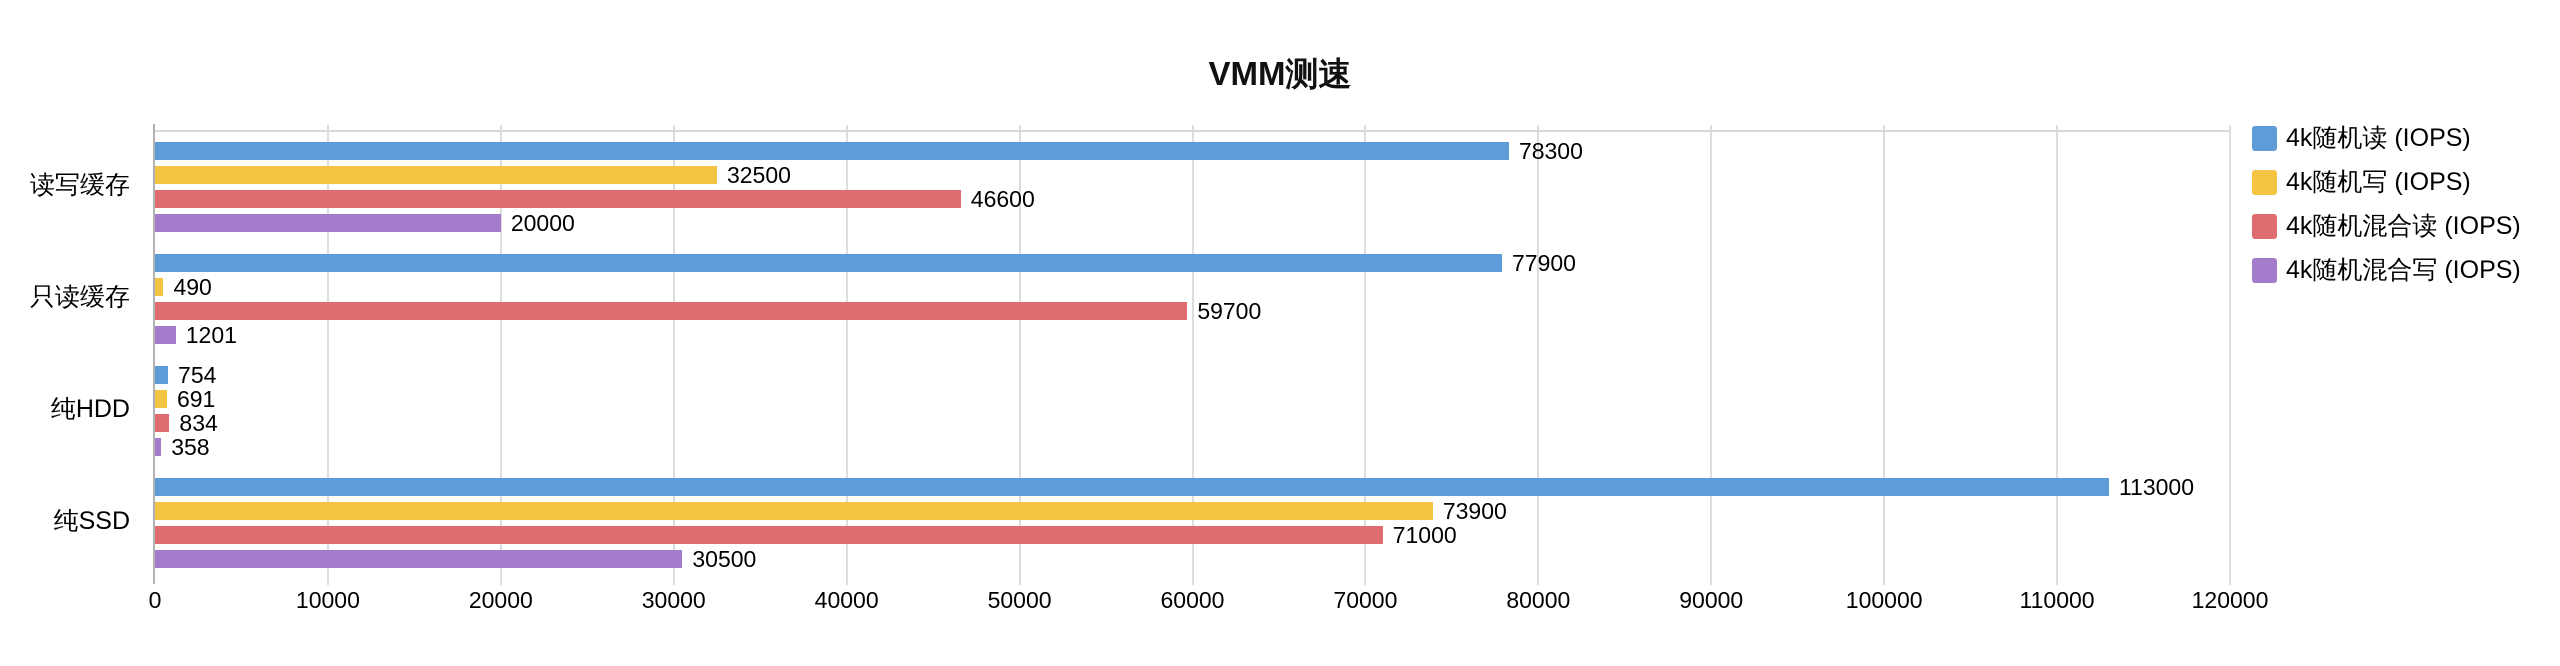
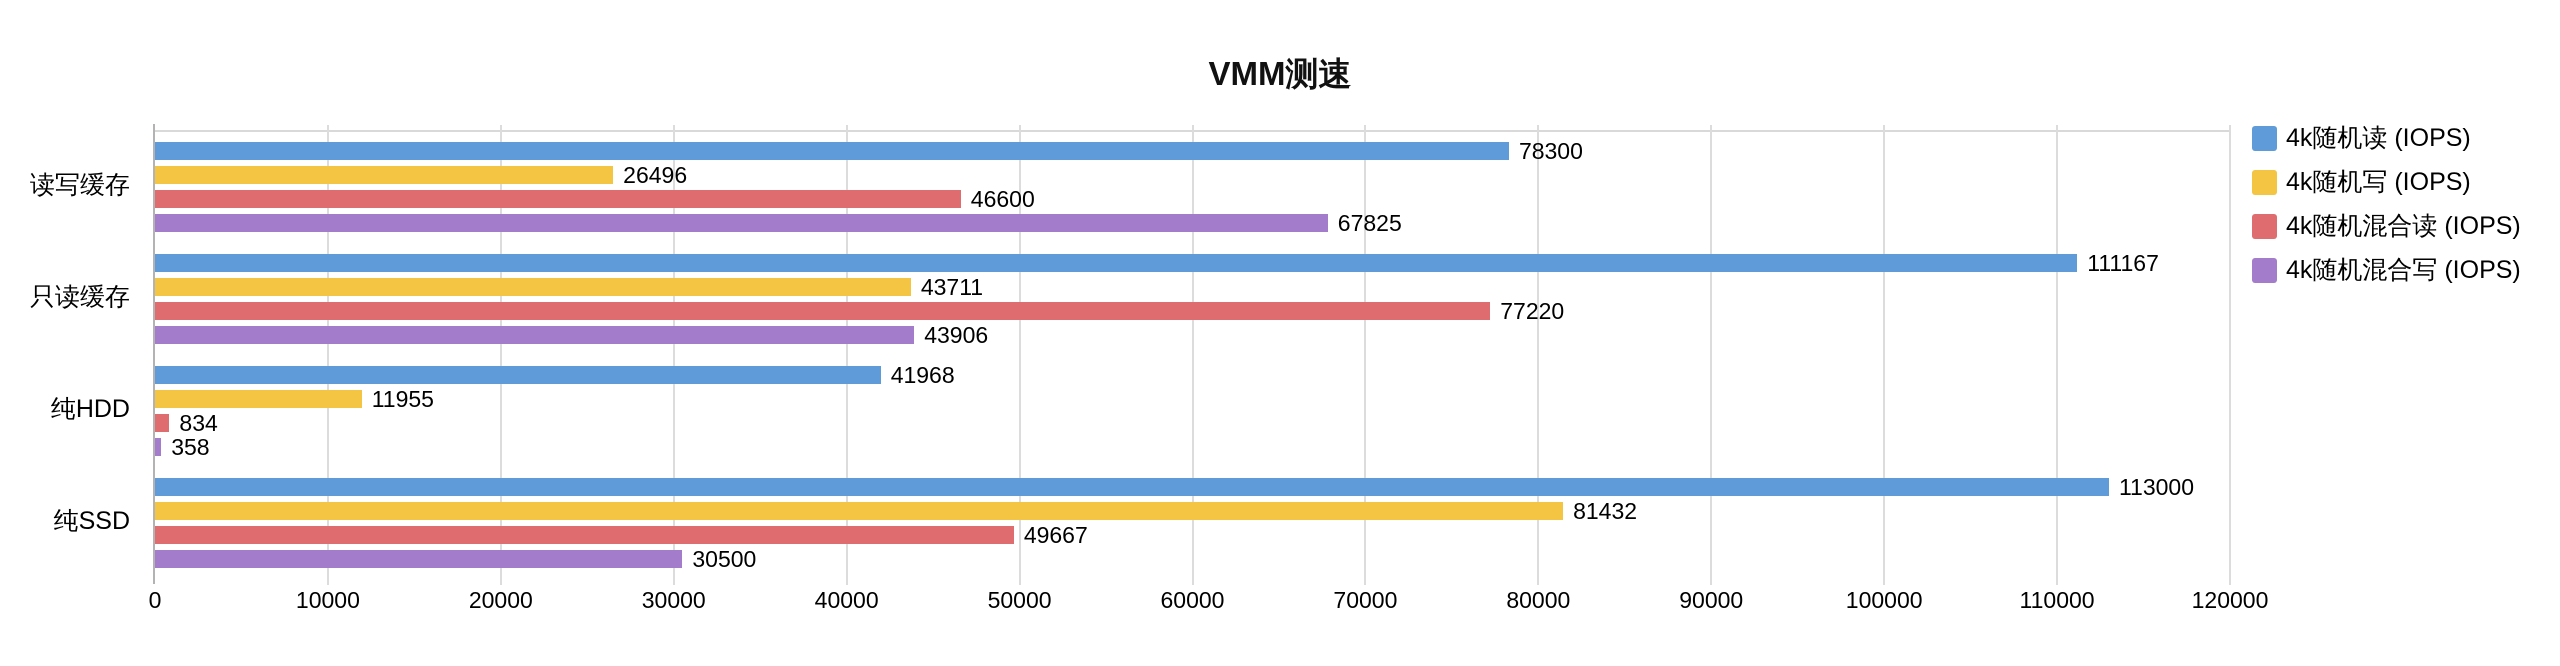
4k随机写 (IOPS)/读写缓存: 32500 -> 26496
4k随机混合写 (IOPS)/读写缓存: 20000 -> 67825
4k随机读 (IOPS)/只读缓存: 77900 -> 111167
4k随机写 (IOPS)/只读缓存: 490 -> 43711
4k随机混合读 (IOPS)/只读缓存: 59700 -> 77220
4k随机混合写 (IOPS)/只读缓存: 1201 -> 43906
4k随机读 (IOPS)/纯HDD: 754 -> 41968
4k随机写 (IOPS)/纯HDD: 691 -> 11955
4k随机写 (IOPS)/纯SSD: 73900 -> 81432
4k随机混合读 (IOPS)/纯SSD: 71000 -> 49667
